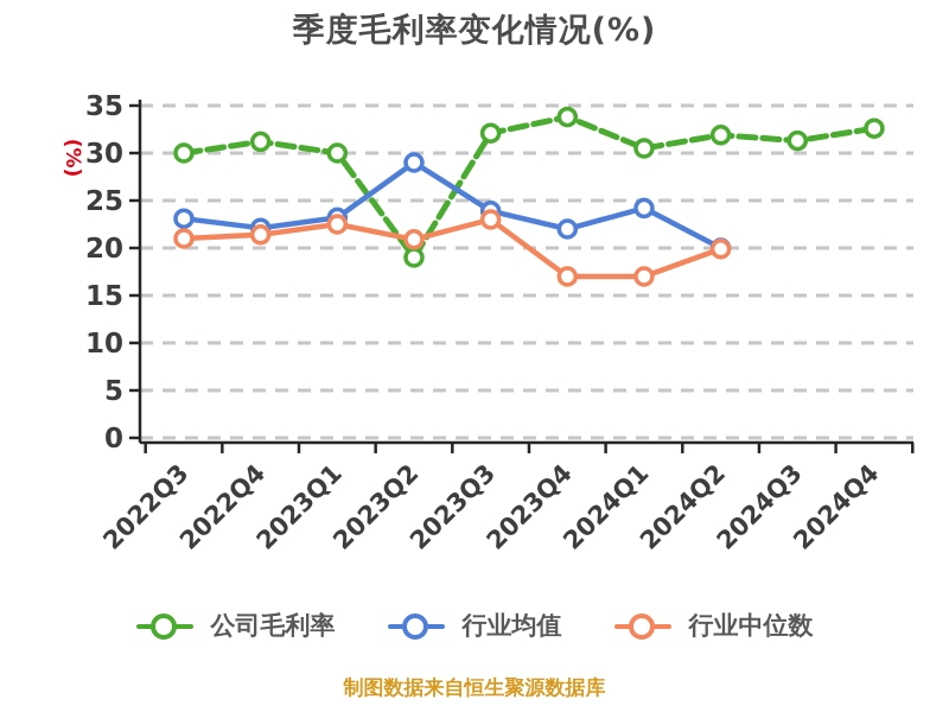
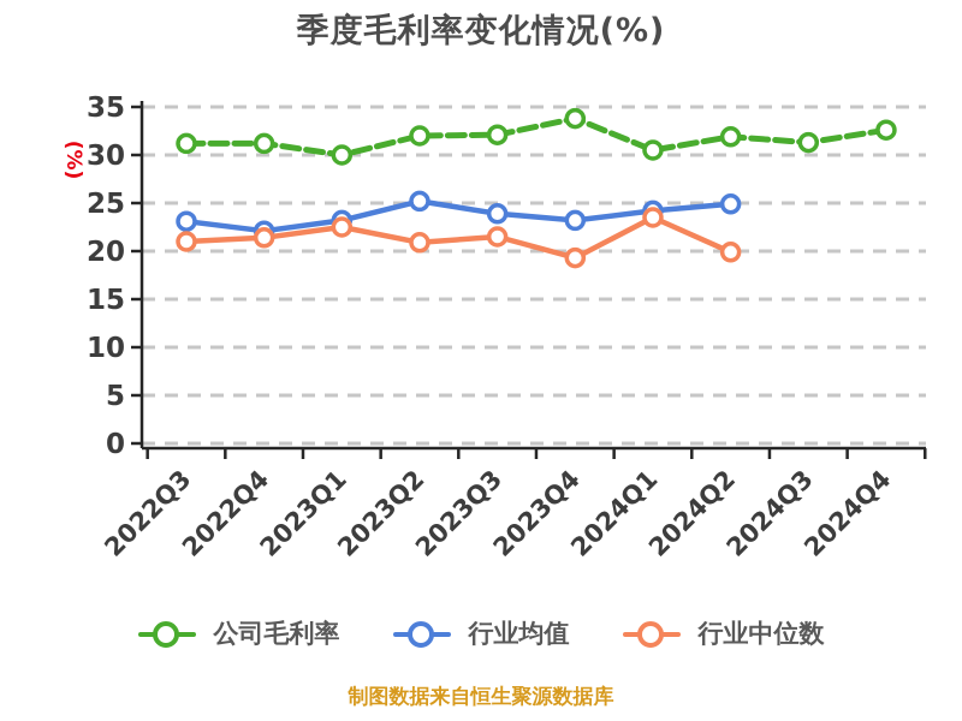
公司毛利率/2022Q3: 30 -> 31
公司毛利率/2023Q2: 19 -> 32
行业均值/2023Q2: 29 -> 25
行业中位数/2023Q3: 23 -> 22
行业均值/2023Q4: 22 -> 23
行业中位数/2023Q4: 17 -> 19
行业中位数/2024Q1: 17 -> 24
行业均值/2024Q2: 20 -> 25
